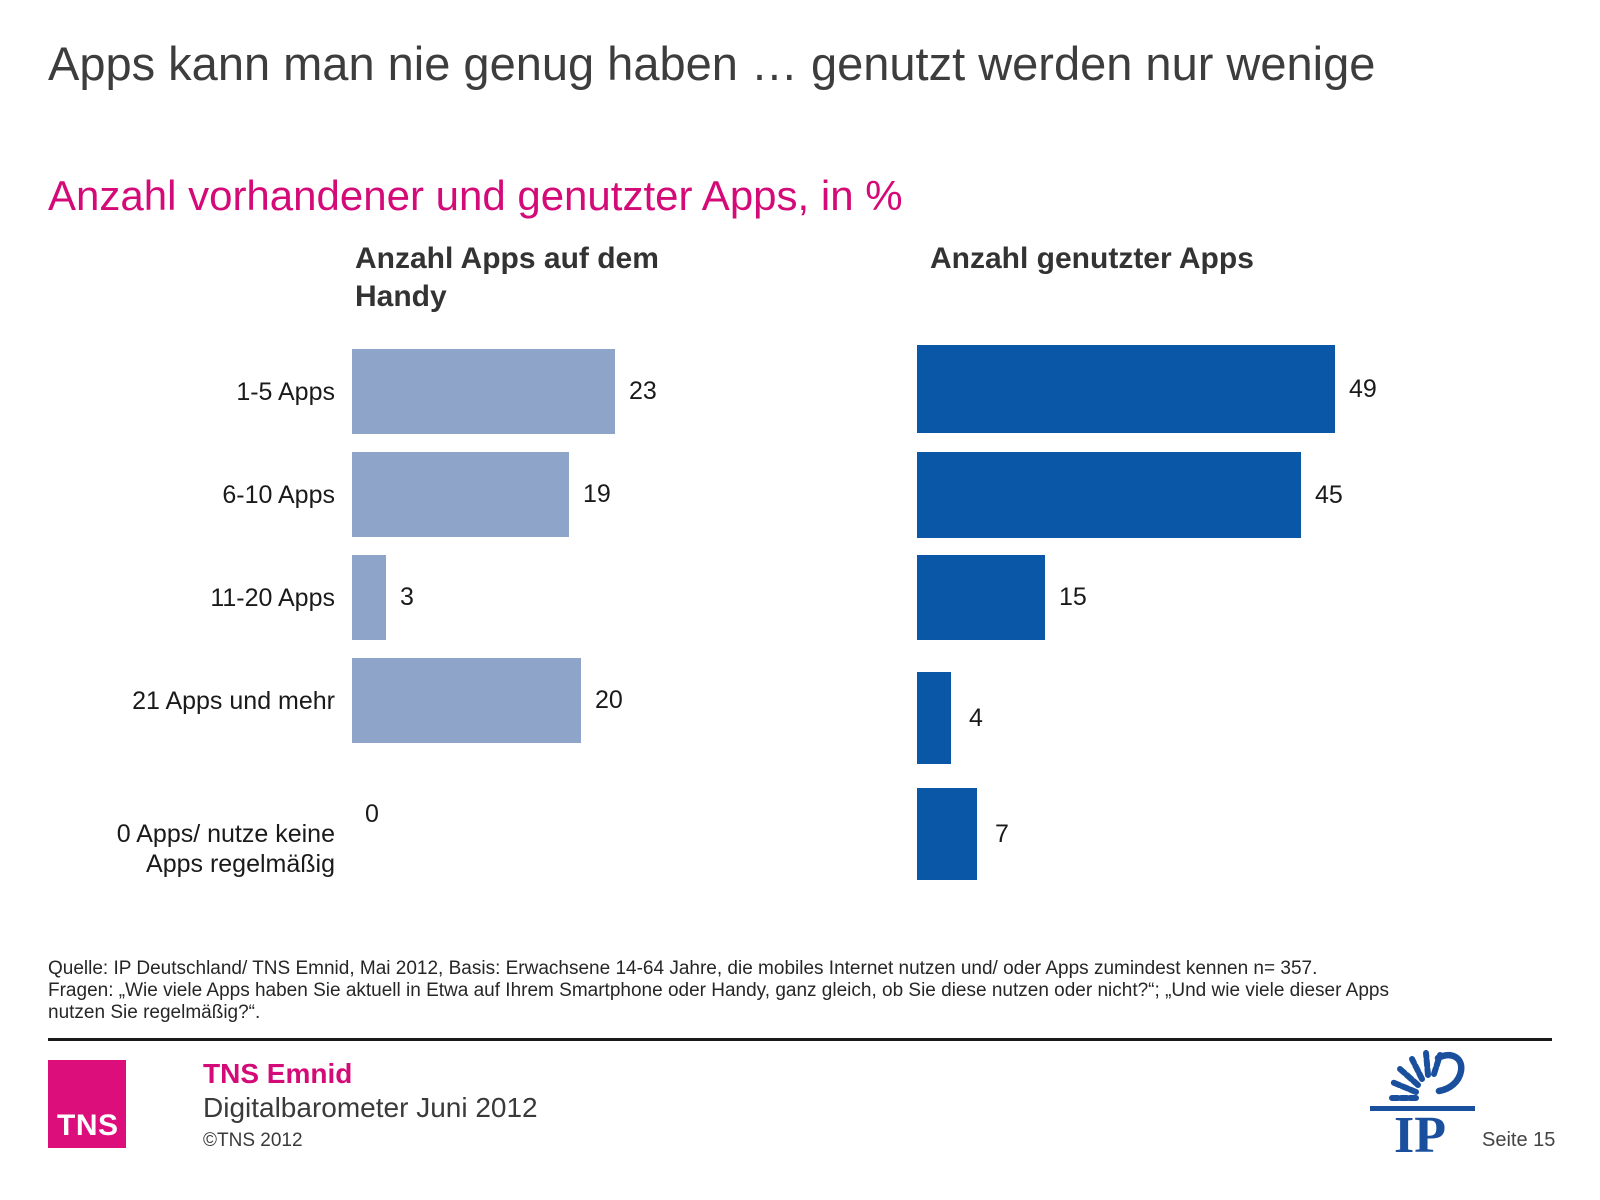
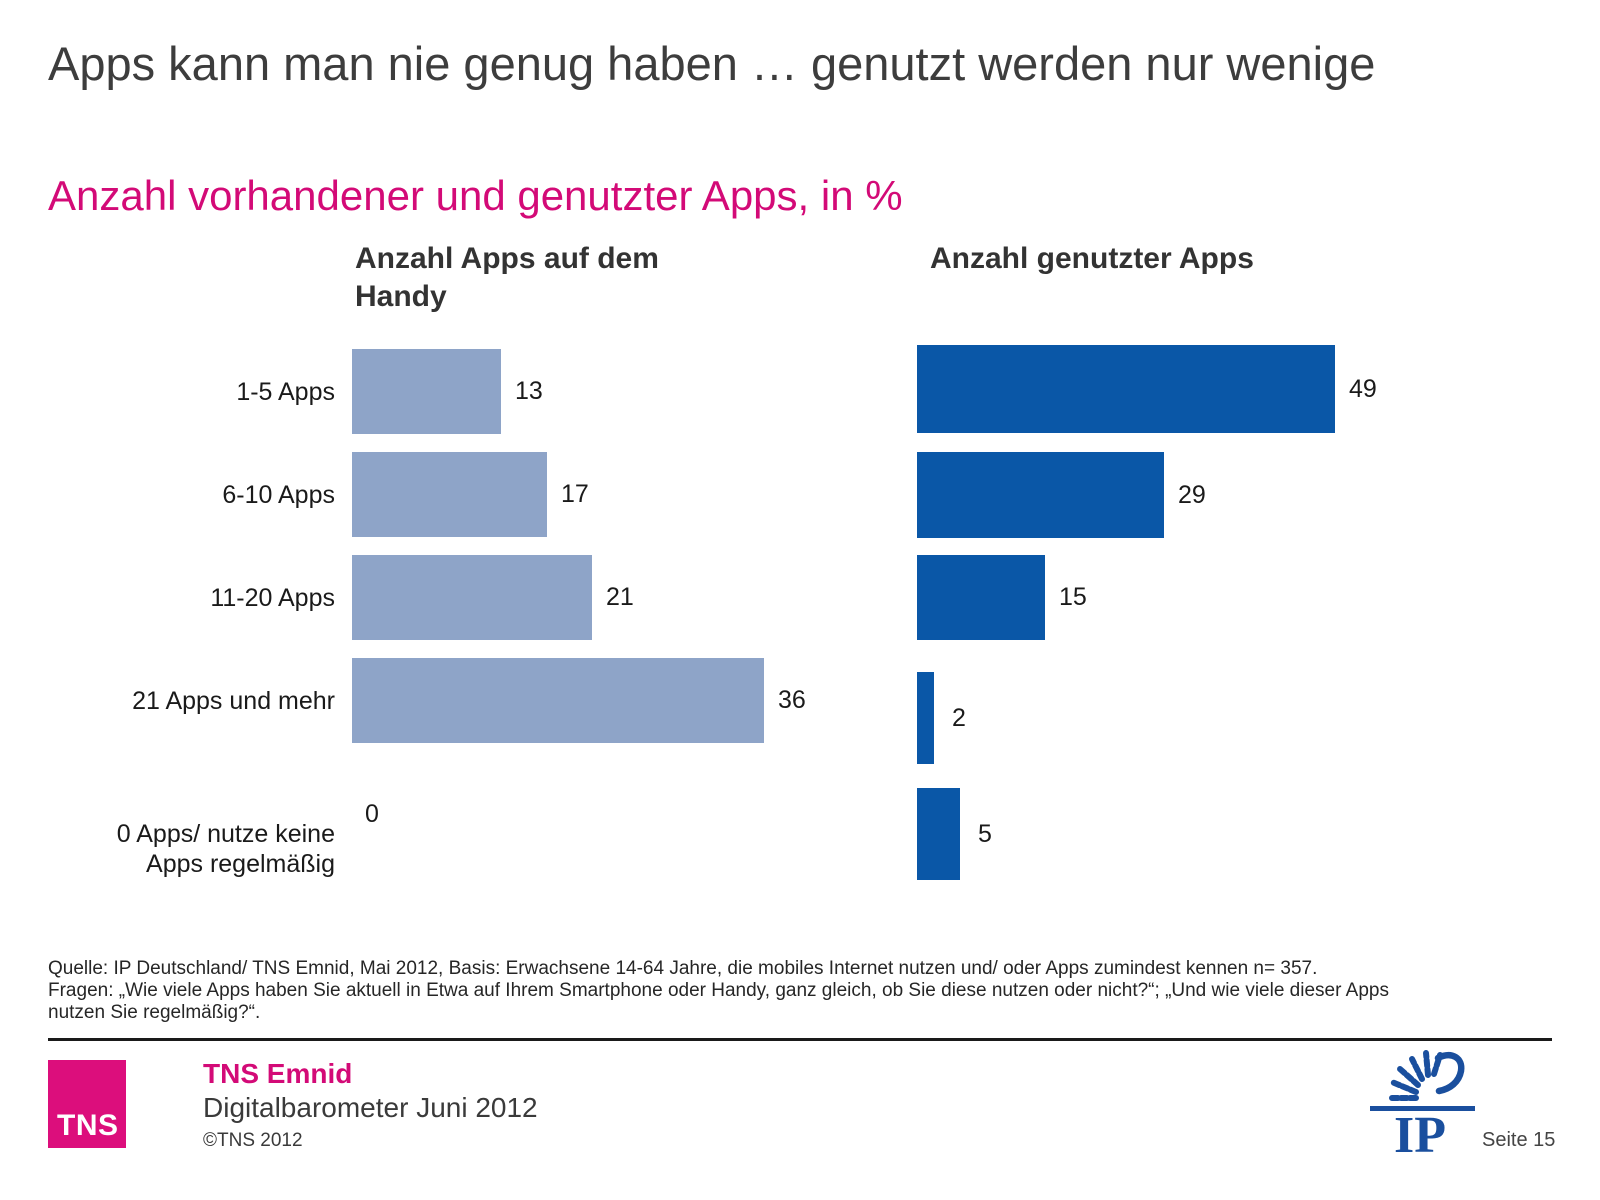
Anzahl Apps auf dem Handy/1-5 Apps: 23 -> 13
Anzahl Apps auf dem Handy/6-10 Apps: 19 -> 17
Anzahl genutzter Apps/6-10 Apps: 45 -> 29
Anzahl Apps auf dem Handy/11-20 Apps: 3 -> 21
Anzahl Apps auf dem Handy/21 Apps und mehr: 20 -> 36
Anzahl genutzter Apps/21 Apps und mehr: 4 -> 2
Anzahl genutzter Apps/0 Apps/ nutze keine Apps regelmäßig: 7 -> 5
